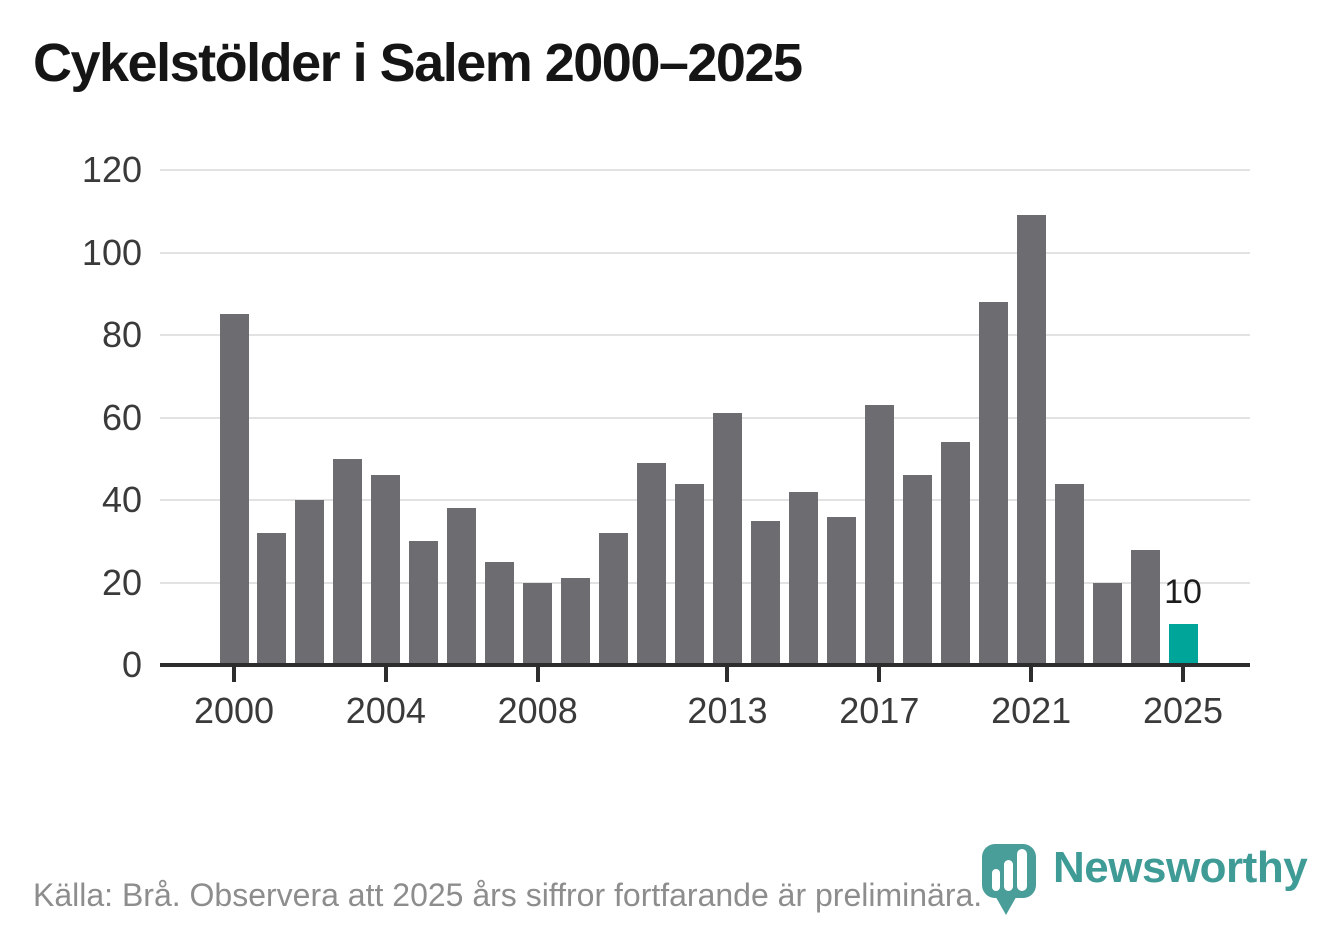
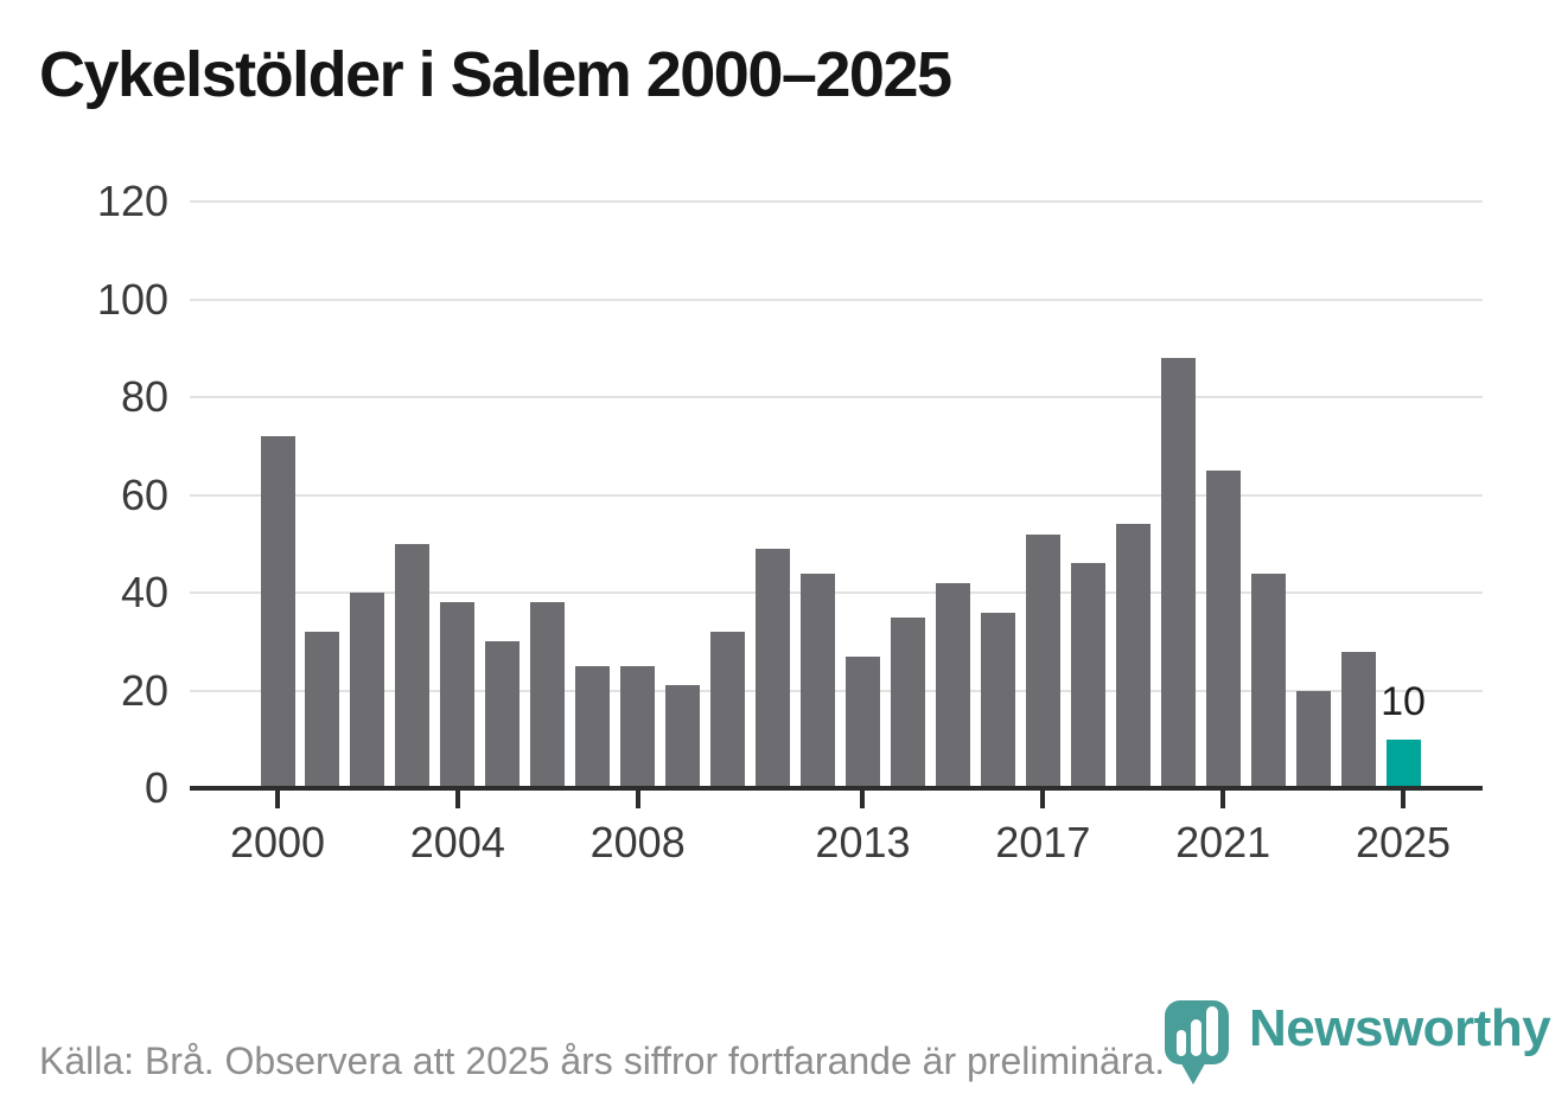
2000: 85 -> 72
2004: 46 -> 38
2008: 20 -> 25
2013: 61 -> 27
2017: 63 -> 52
2021: 109 -> 65
